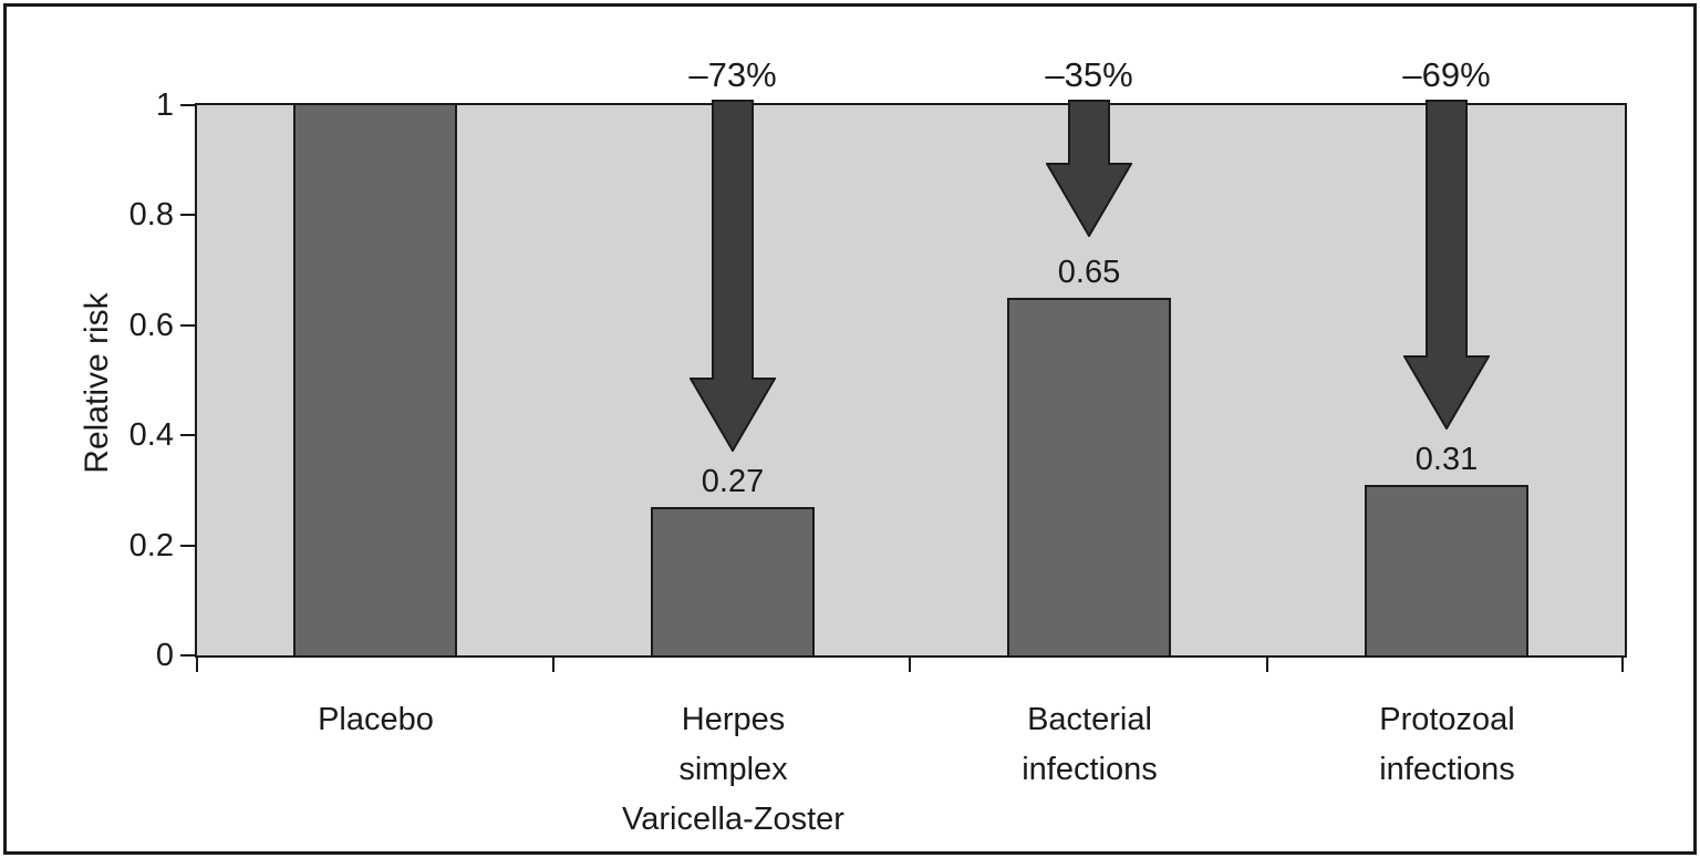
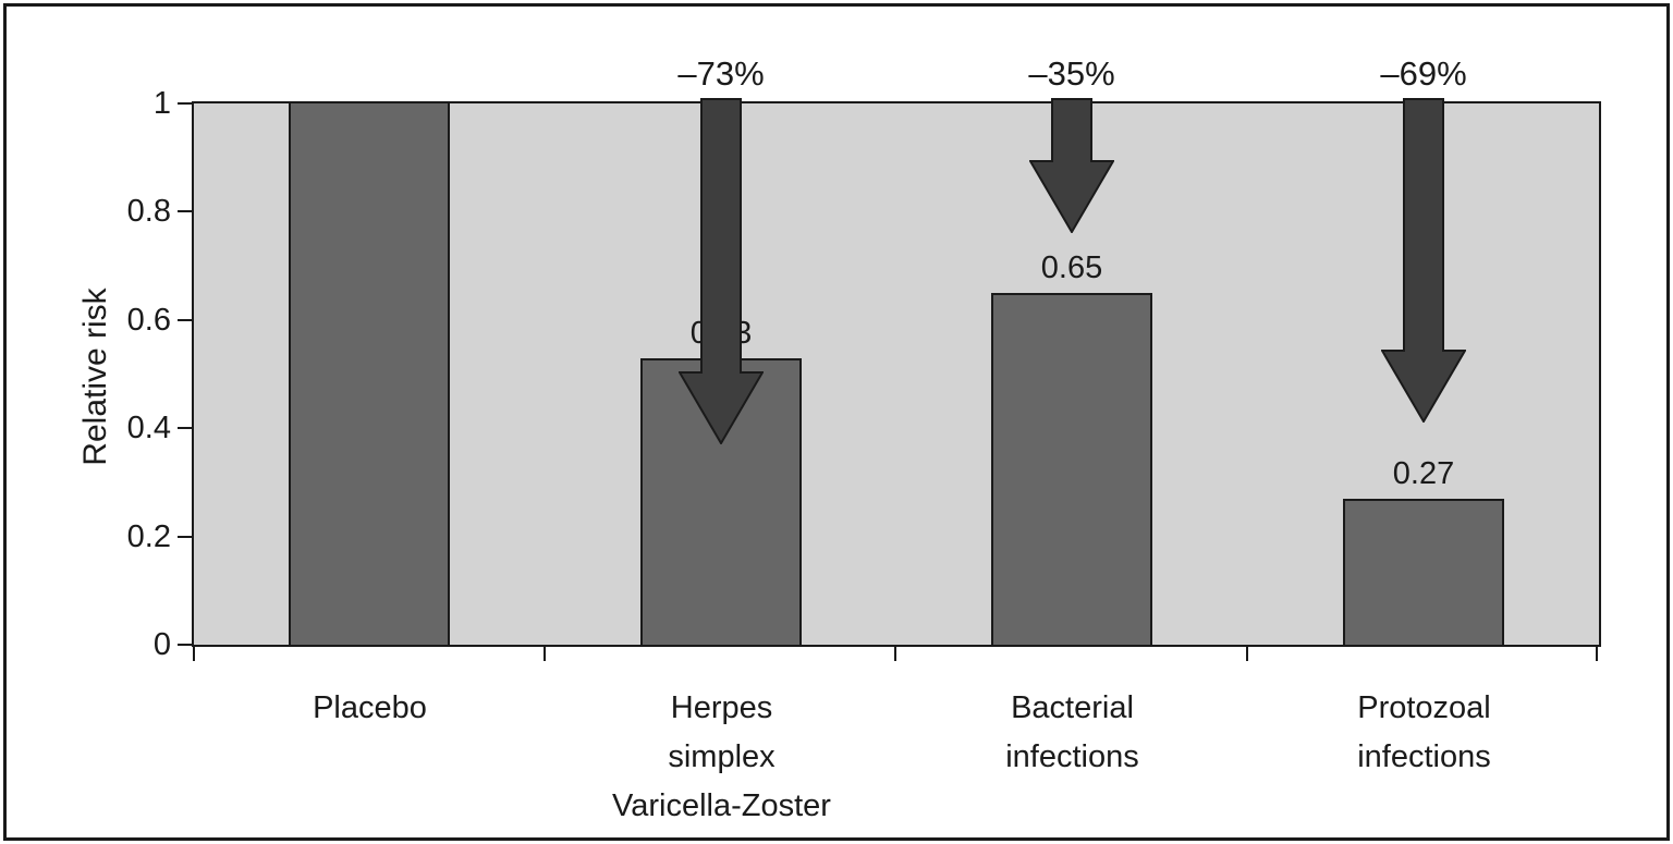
Herpes simplex Varicella-Zoster: 0.27 -> 0.53
Protozoal infections: 0.31 -> 0.27
